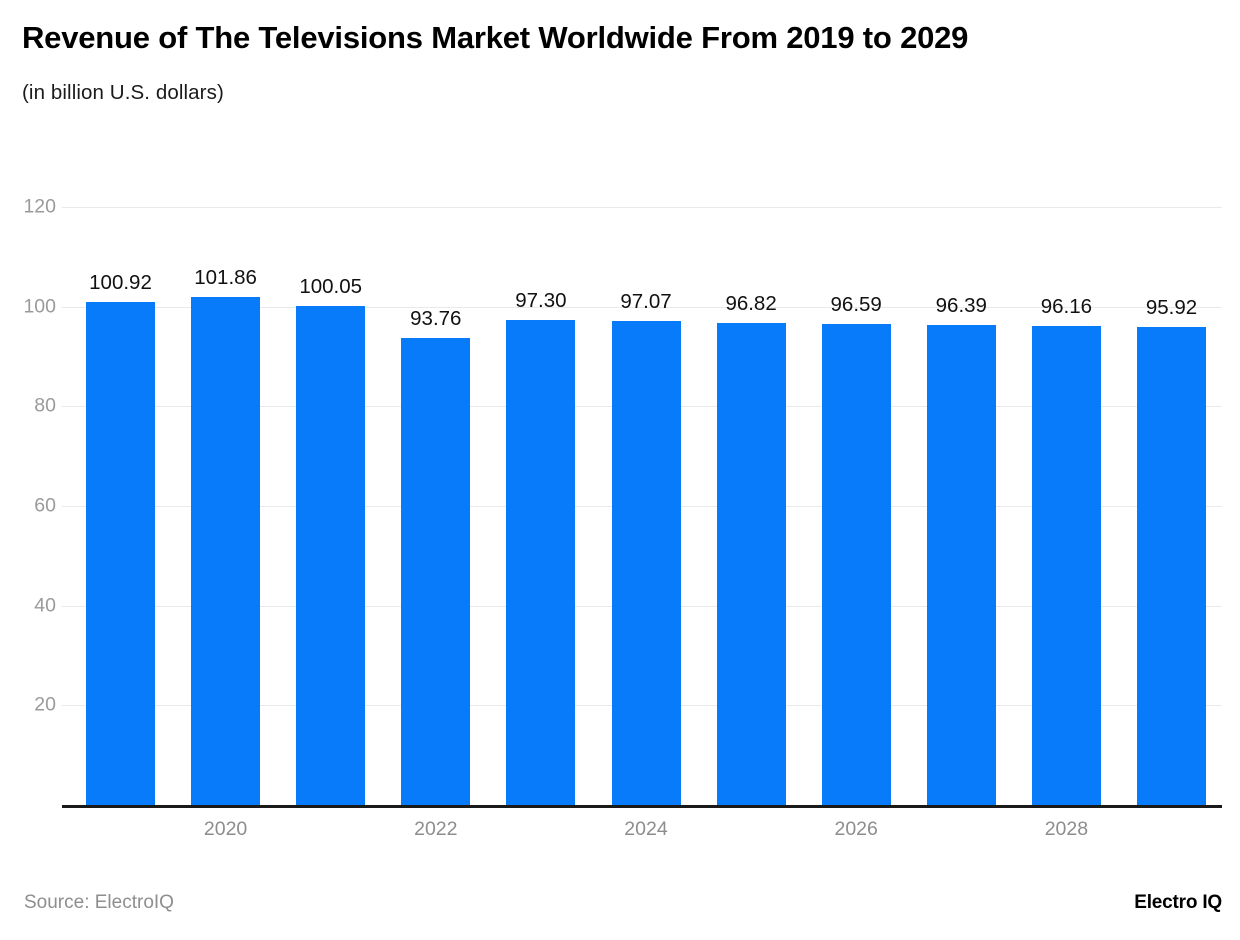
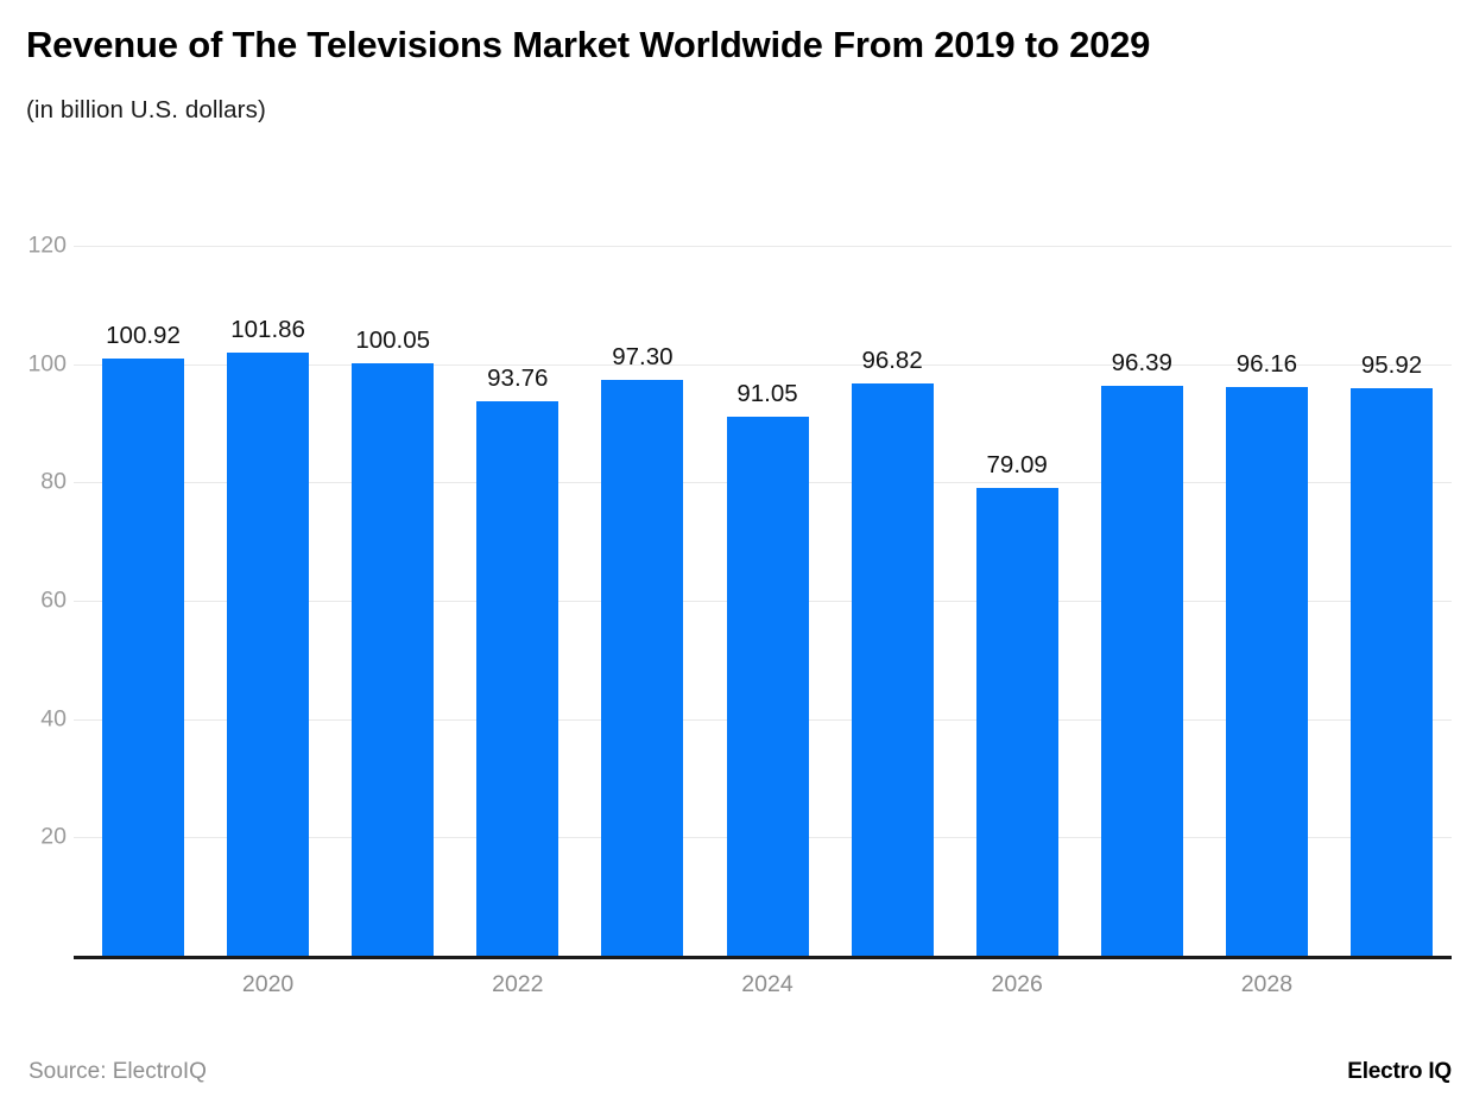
2024: 97.07 -> 91.05
2026: 96.59 -> 79.09
